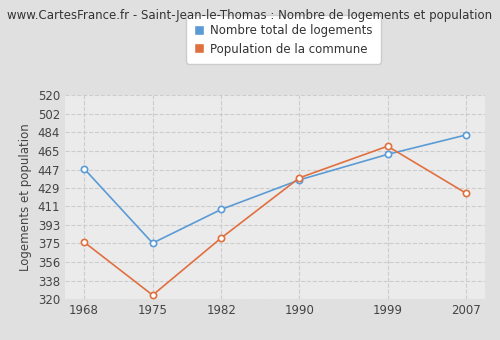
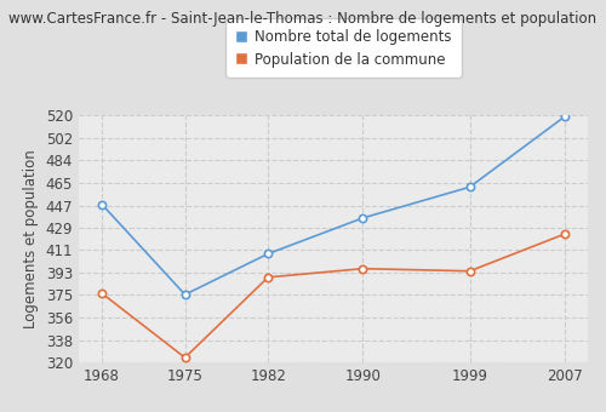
Population de la commune/1982: 380 -> 389
Population de la commune/1990: 439 -> 396
Population de la commune/1999: 470 -> 394
Nombre total de logements/2007: 481 -> 519
